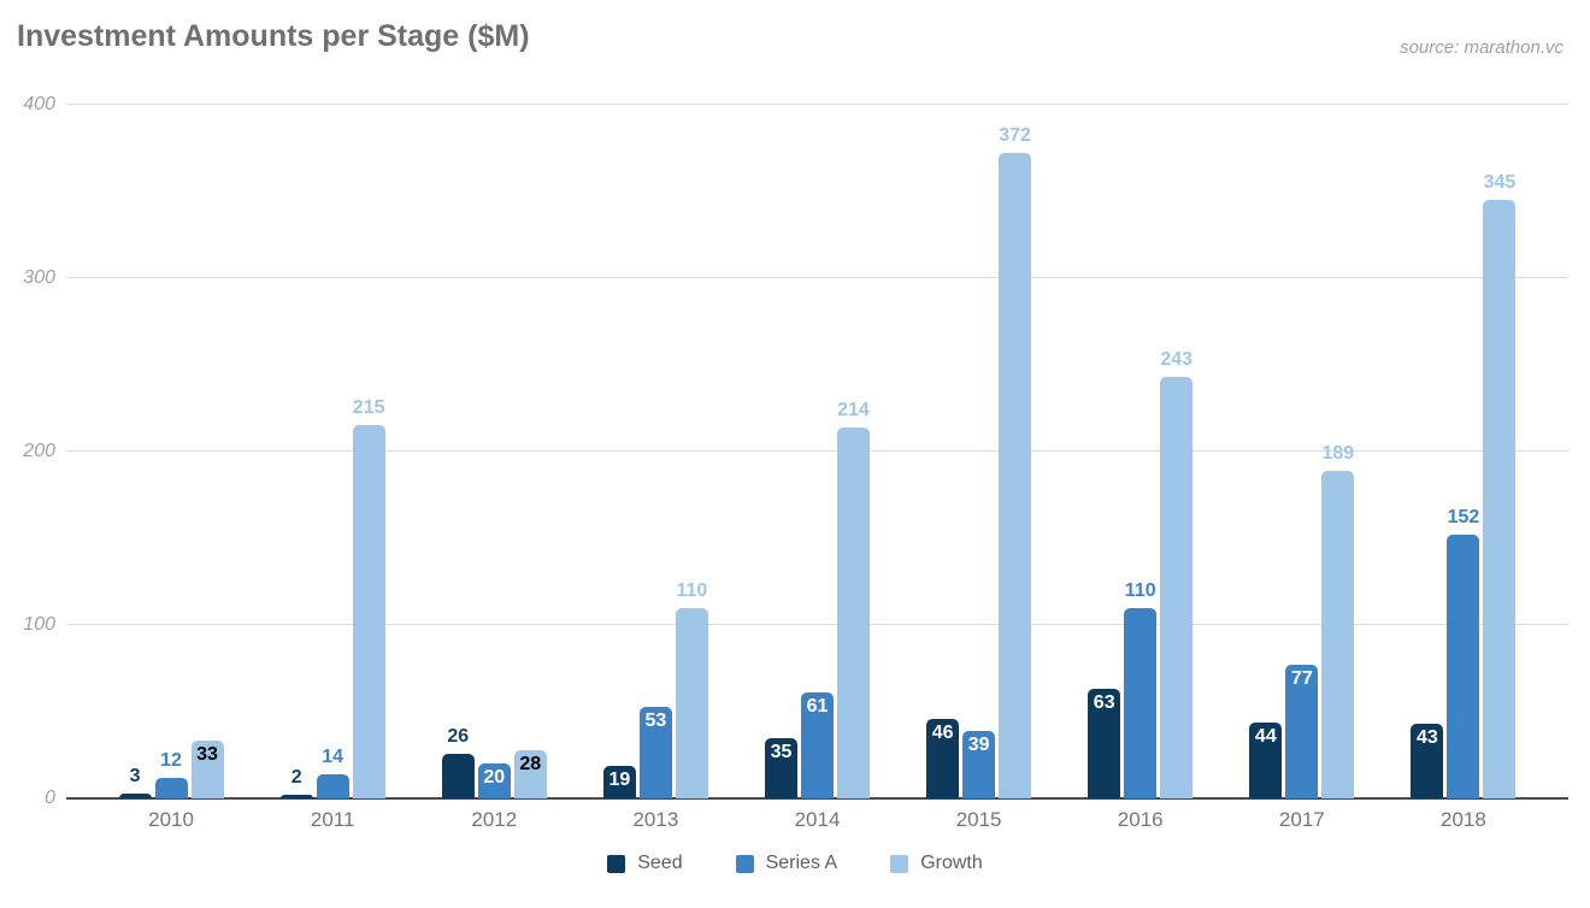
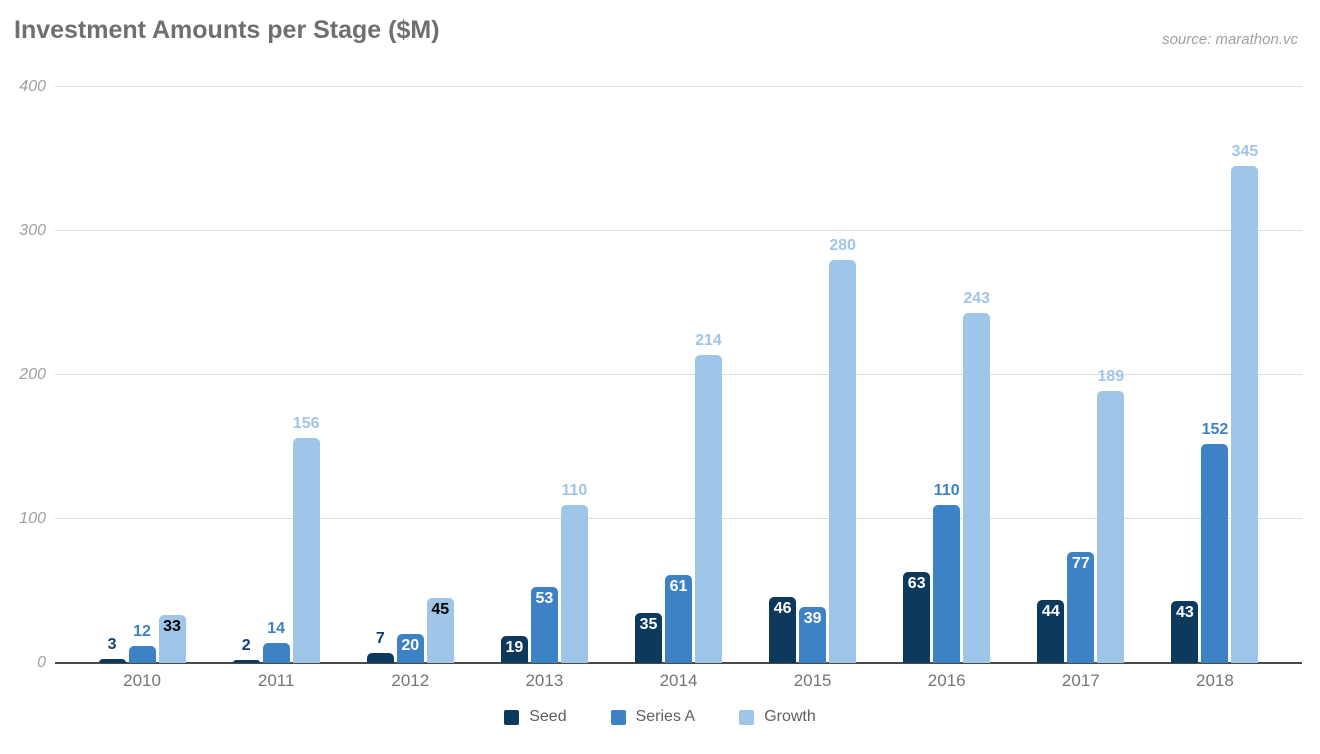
Growth/2011: 215 -> 156
Seed/2012: 26 -> 7
Growth/2012: 28 -> 45
Growth/2015: 372 -> 280
